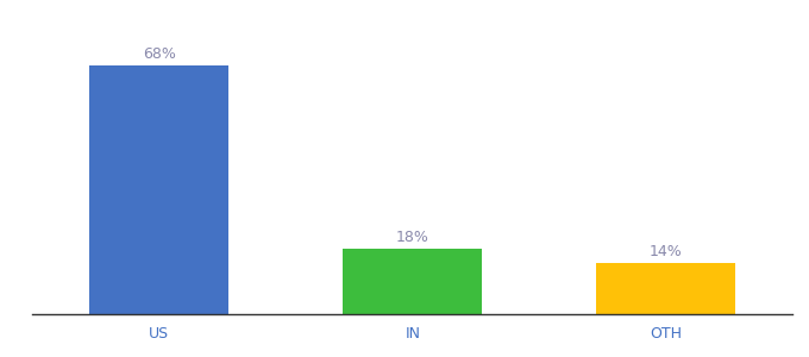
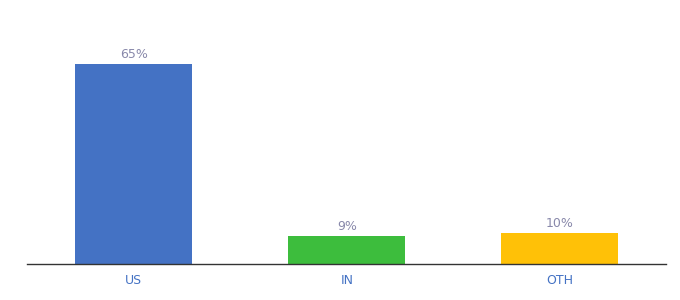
US: 68% -> 65%
IN: 18% -> 9%
OTH: 14% -> 10%
